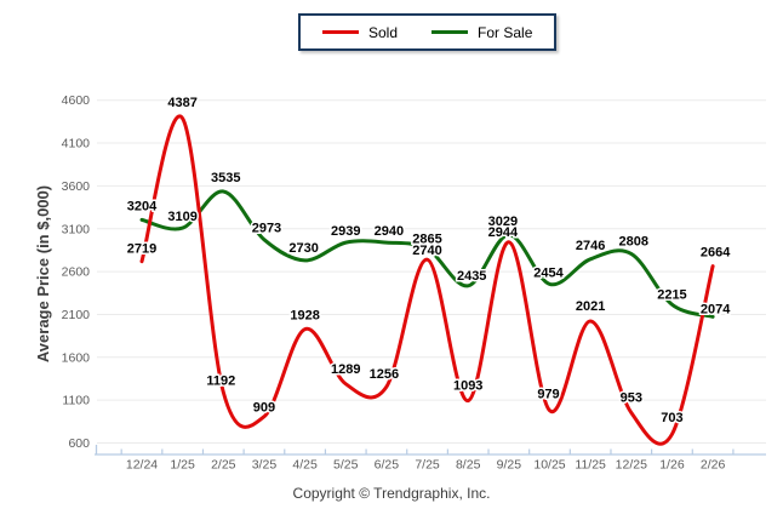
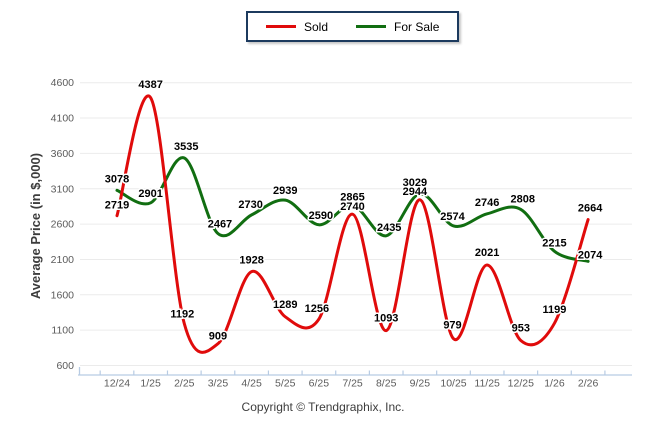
For Sale/12/24: 3204 -> 3078
For Sale/1/25: 3109 -> 2901
For Sale/3/25: 2973 -> 2467
For Sale/6/25: 2940 -> 2590
For Sale/10/25: 2454 -> 2574
Sold/1/26: 703 -> 1199
